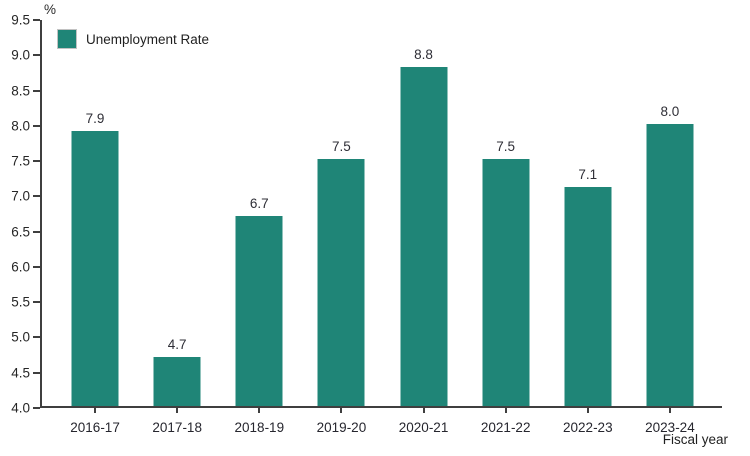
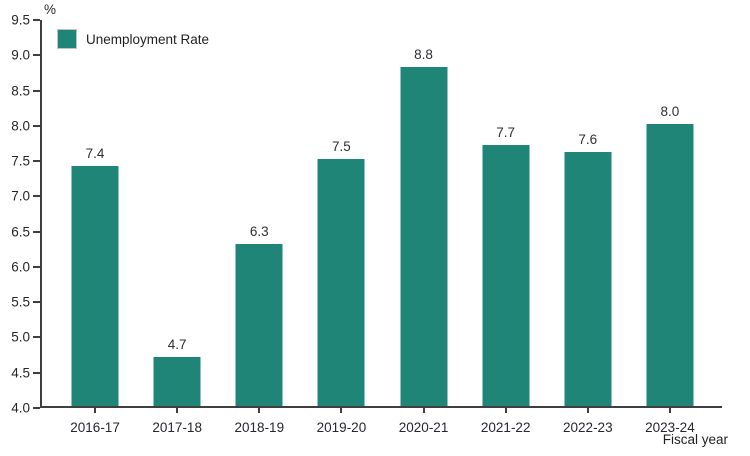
2016-17: 7.9 -> 7.4
2018-19: 6.7 -> 6.3
2021-22: 7.5 -> 7.7
2022-23: 7.1 -> 7.6
